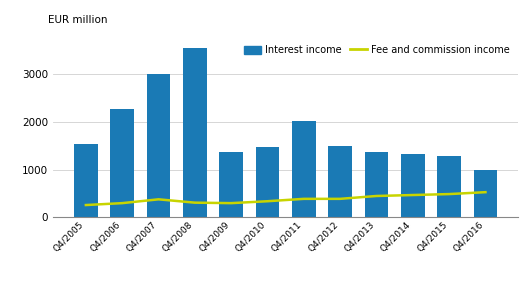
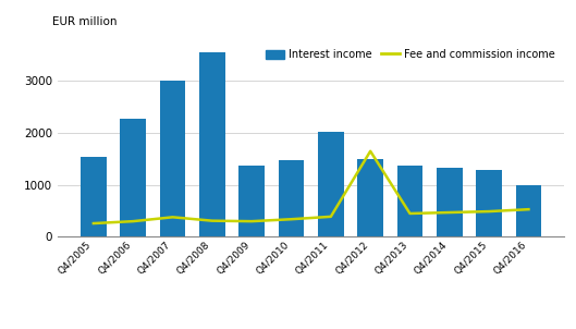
Fee and commission income/Q4/2012: 390 -> 1650
